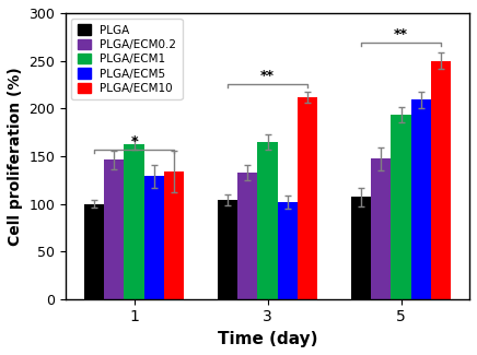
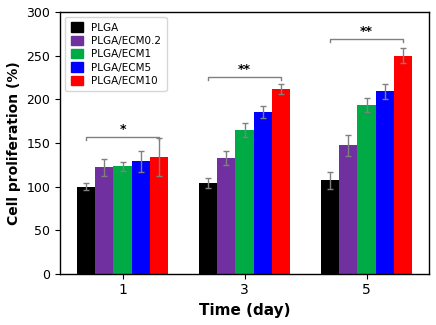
PLGA/ECM0.2/1: 146 -> 122
PLGA/ECM1/1: 162 -> 123
PLGA/ECM5/3: 102 -> 185
